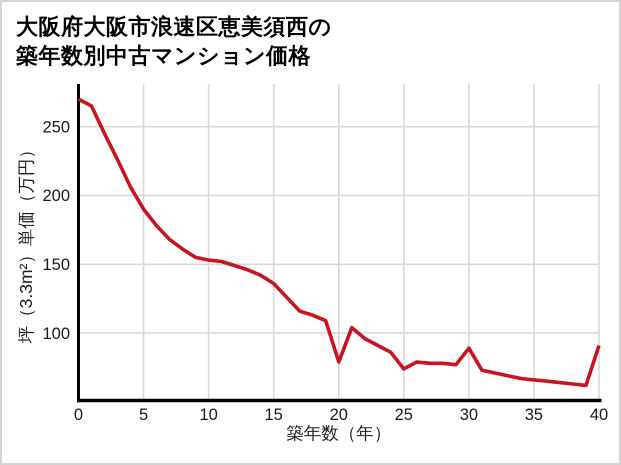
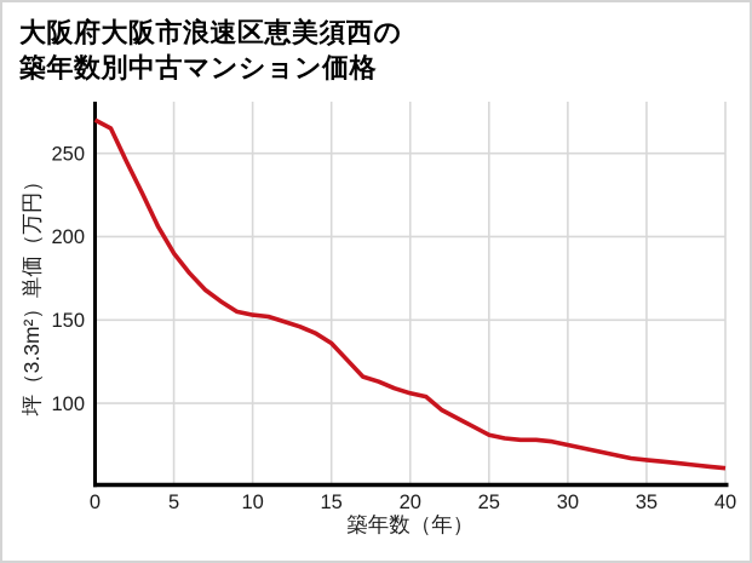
20: 79 -> 106
25: 74 -> 81
30: 89 -> 75
40: 91 -> 61
